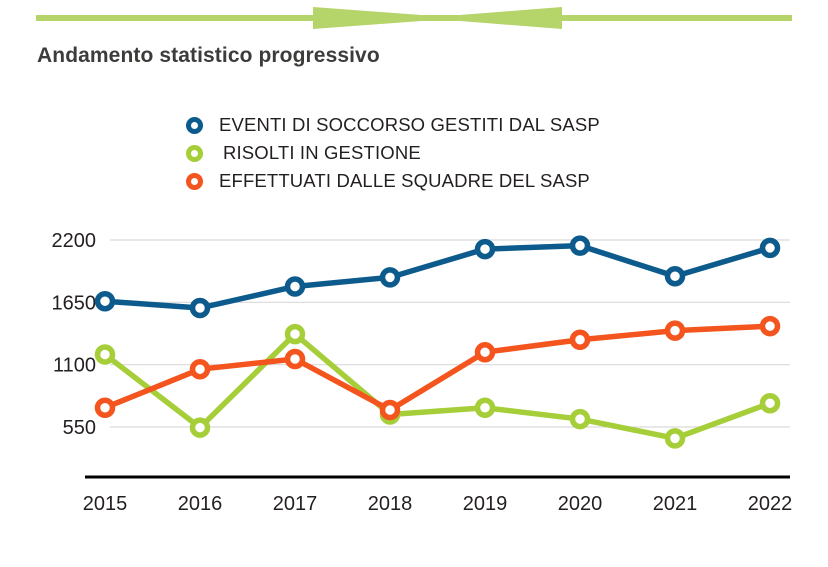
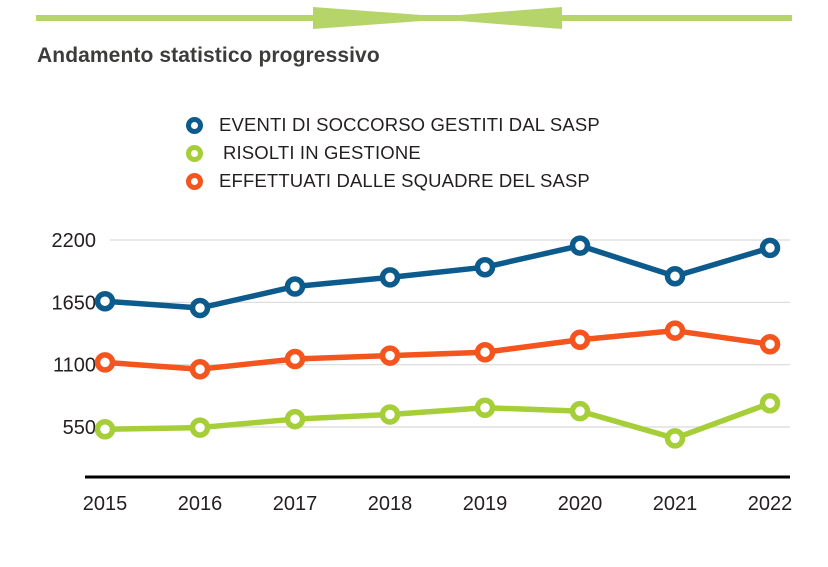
RISOLTI IN GESTIONE/2015: 1190 -> 530
EFFETTUATI DALLE SQUADRE DEL SASP/2015: 720 -> 1120
RISOLTI IN GESTIONE/2017: 1370 -> 620
EFFETTUATI DALLE SQUADRE DEL SASP/2018: 700 -> 1180
EVENTI DI SOCCORSO GESTITI DAL SASP/2019: 2120 -> 1960
RISOLTI IN GESTIONE/2020: 620 -> 690
EFFETTUATI DALLE SQUADRE DEL SASP/2022: 1440 -> 1280
